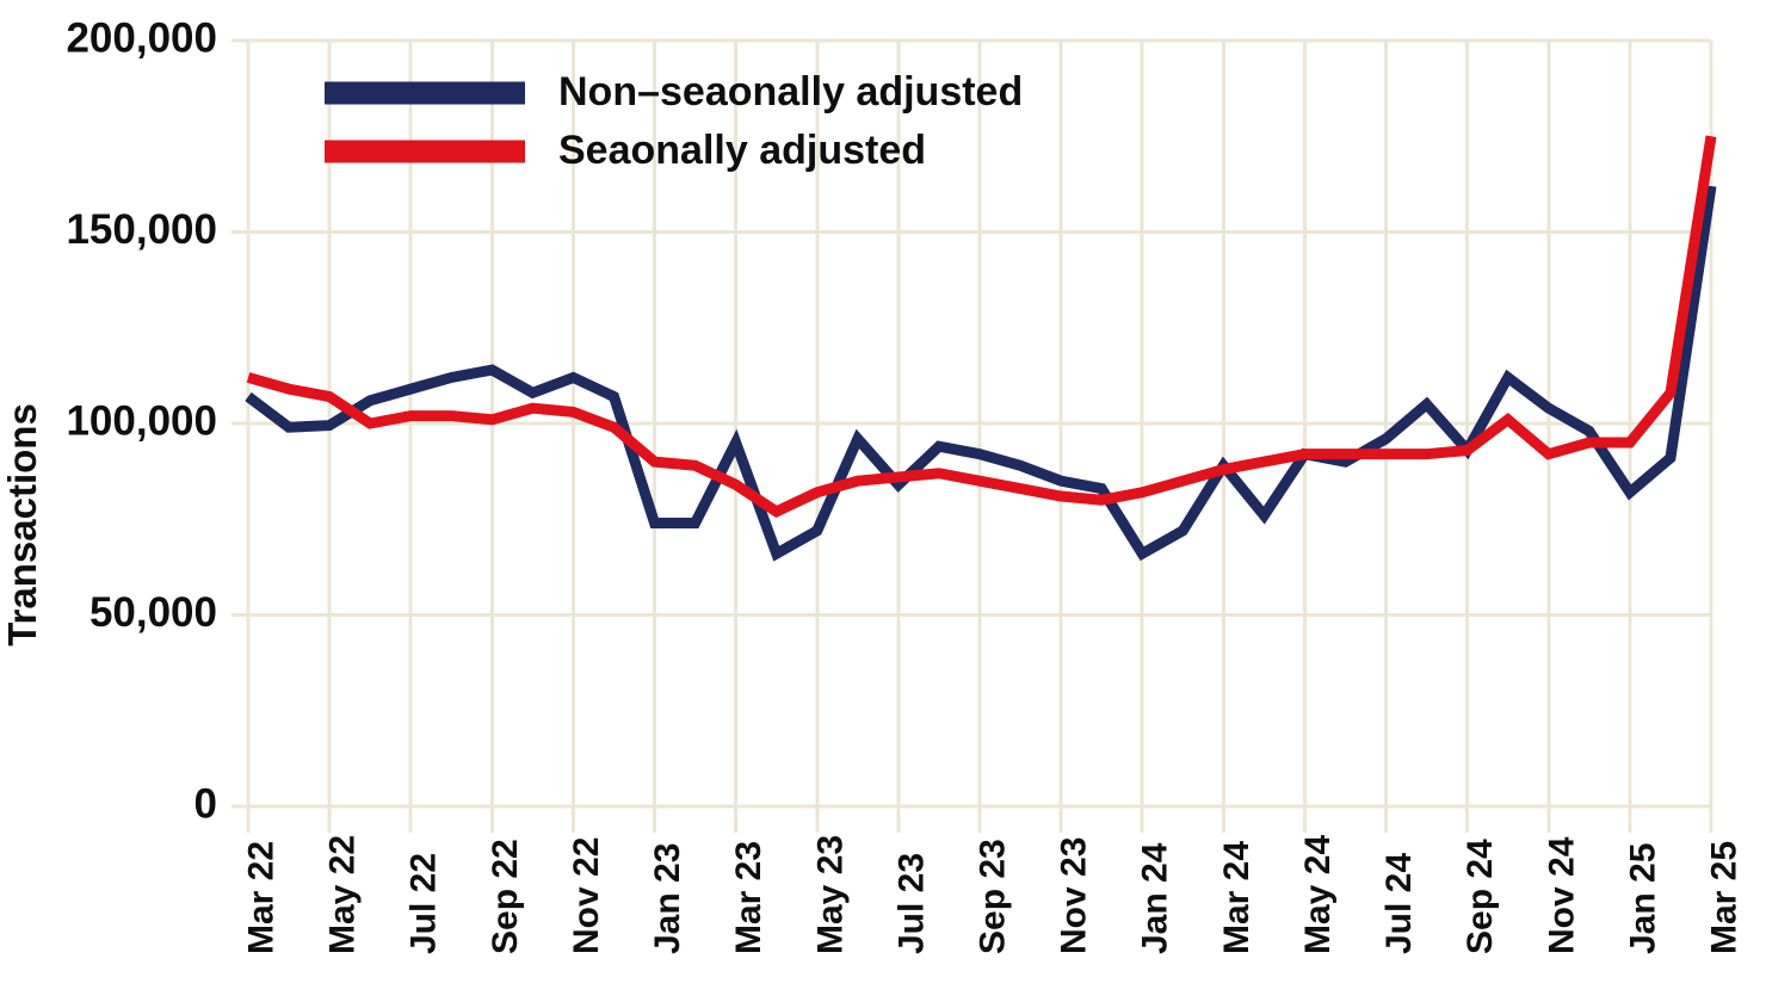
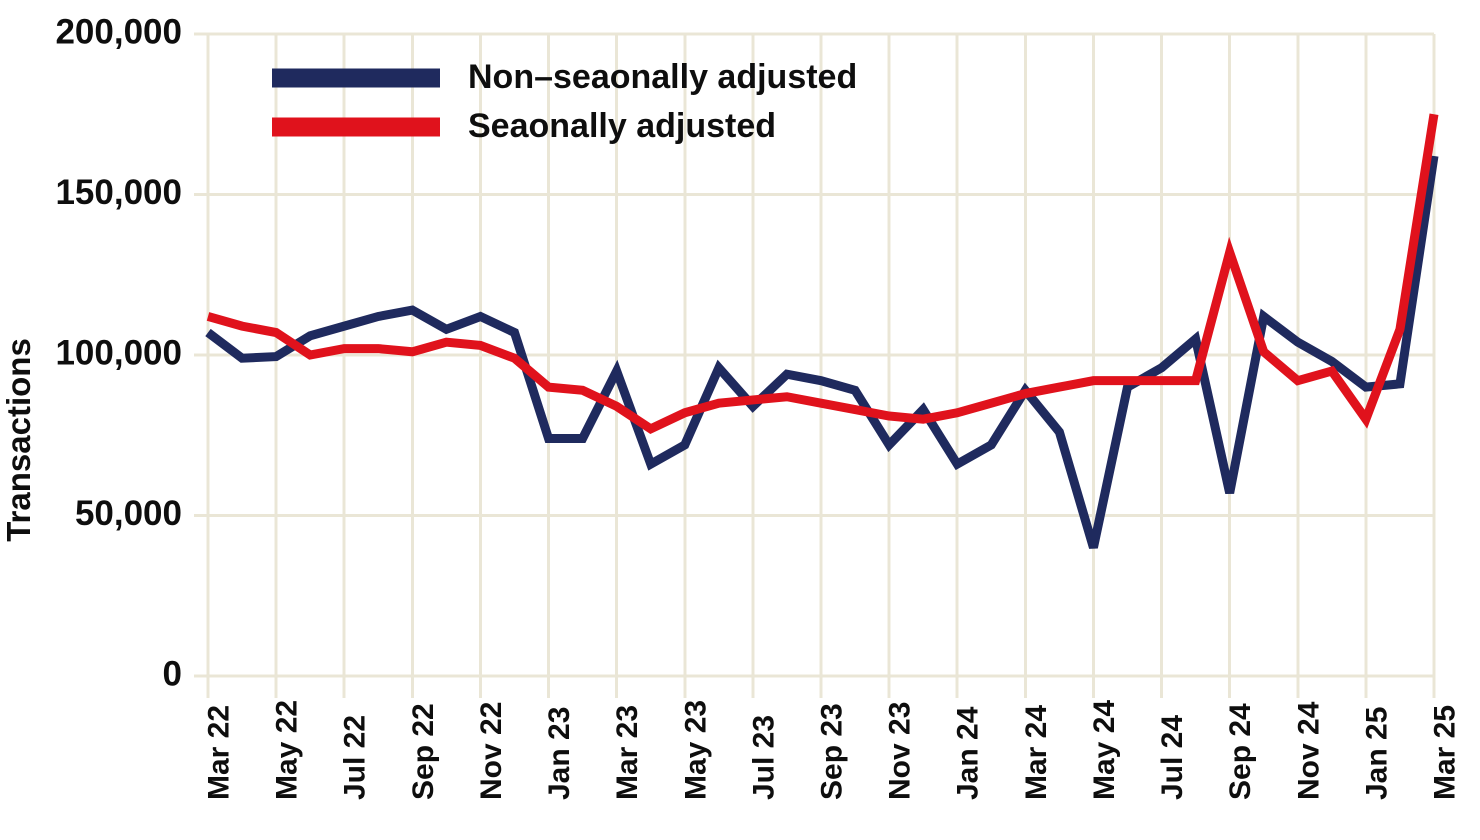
Non–seaonally adjusted/Nov 23: 85000 -> 72000
Non–seaonally adjusted/May 24: 92000 -> 40000
Non–seaonally adjusted/Sep 24: 93000 -> 57000
Seaonally adjusted/Sep 24: 93000 -> 132000
Non–seaonally adjusted/Jan 25: 82000 -> 90000
Seaonally adjusted/Jan 25: 95000 -> 80000
